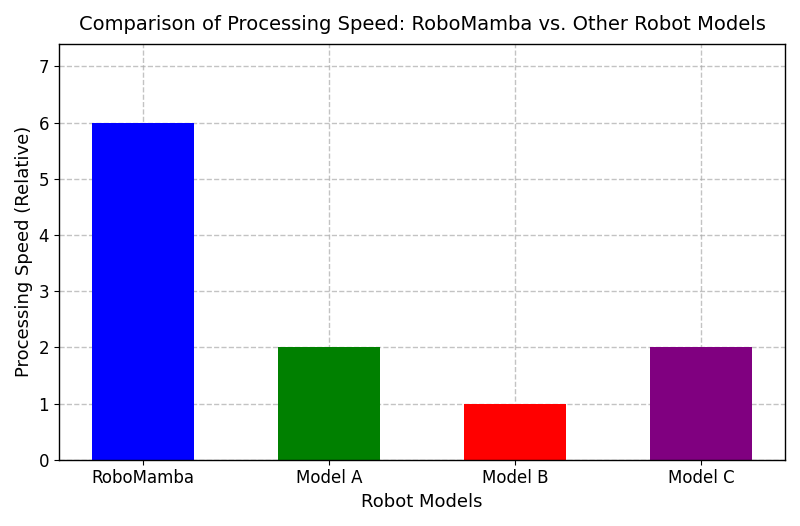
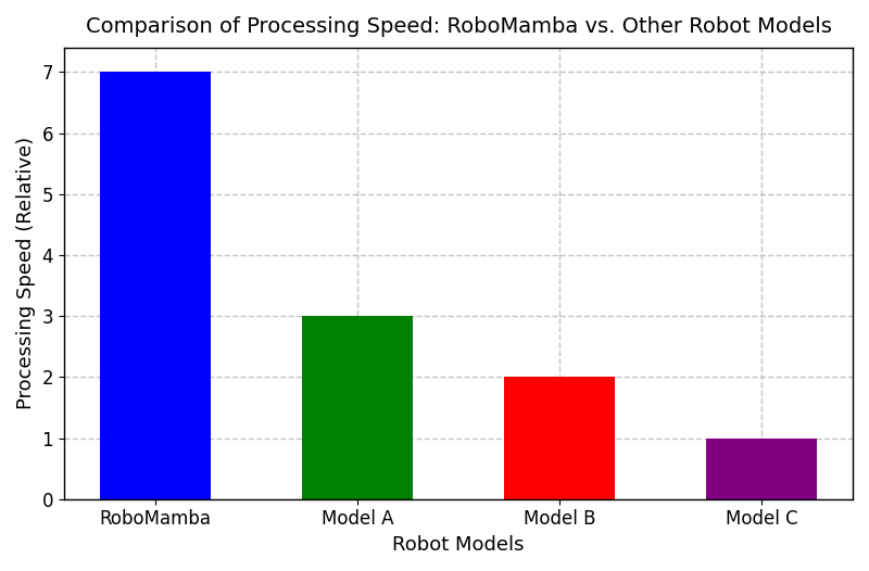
RoboMamba: 6 -> 7
Model A: 2 -> 3
Model B: 1 -> 2
Model C: 2 -> 1
